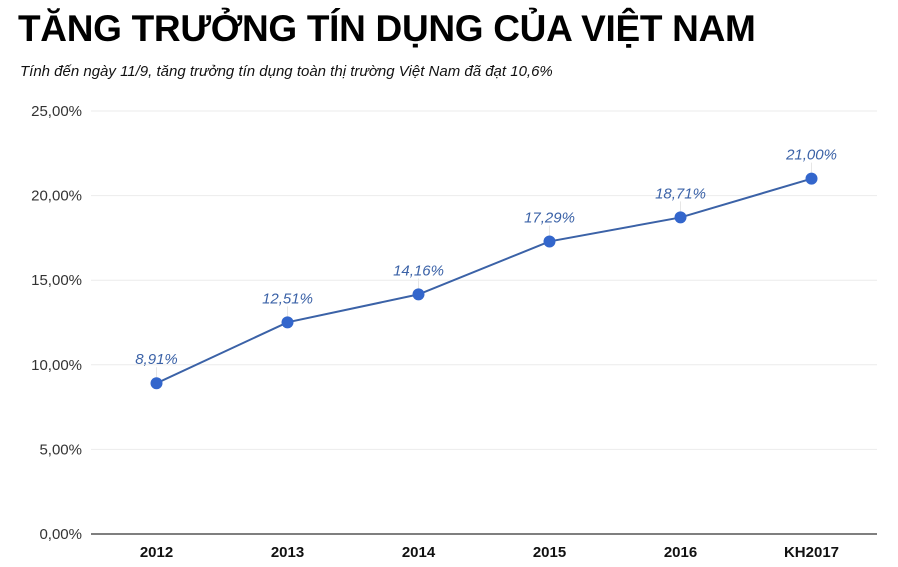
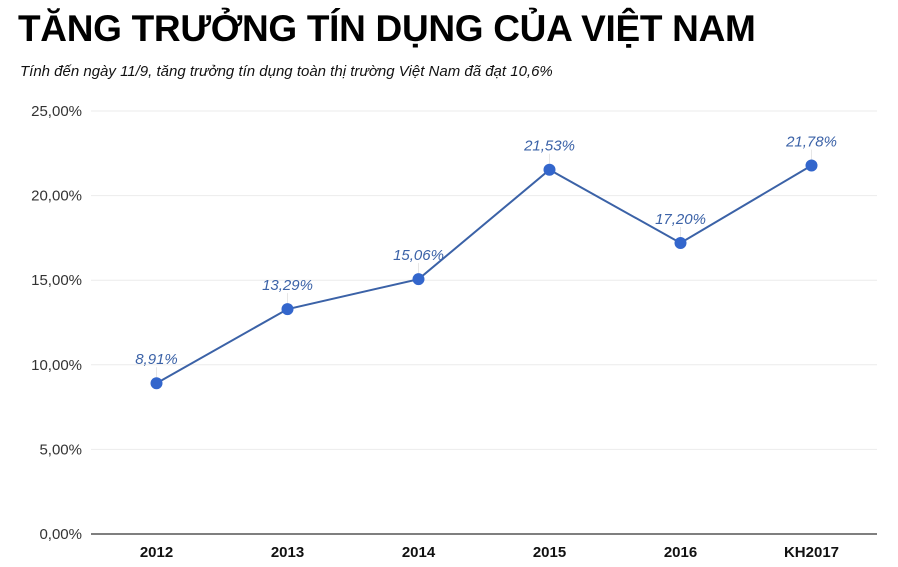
2013: 12,51% -> 13,29%
2014: 14,16% -> 15,06%
2015: 17,29% -> 21,53%
2016: 18,71% -> 17,20%
KH2017: 21,00% -> 21,78%
